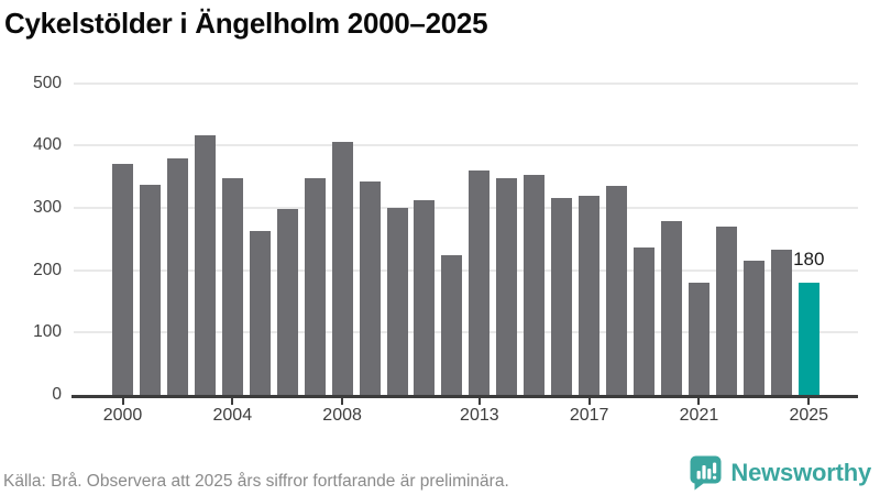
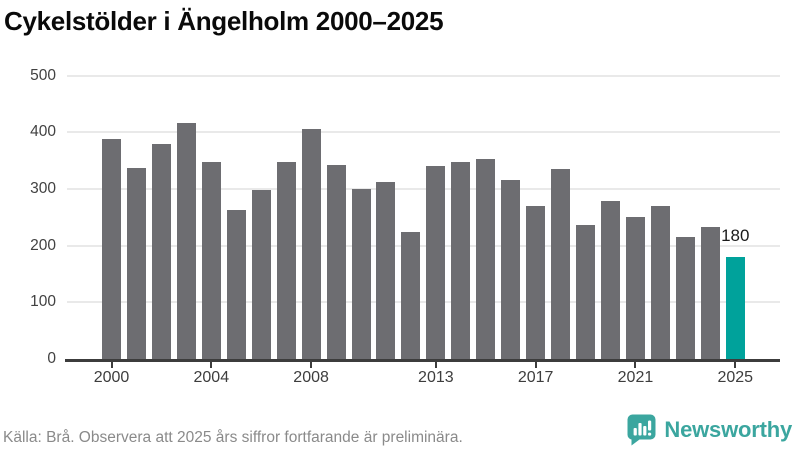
2000: 370 -> 390
2013: 360 -> 340
2017: 320 -> 270
2021: 180 -> 250
